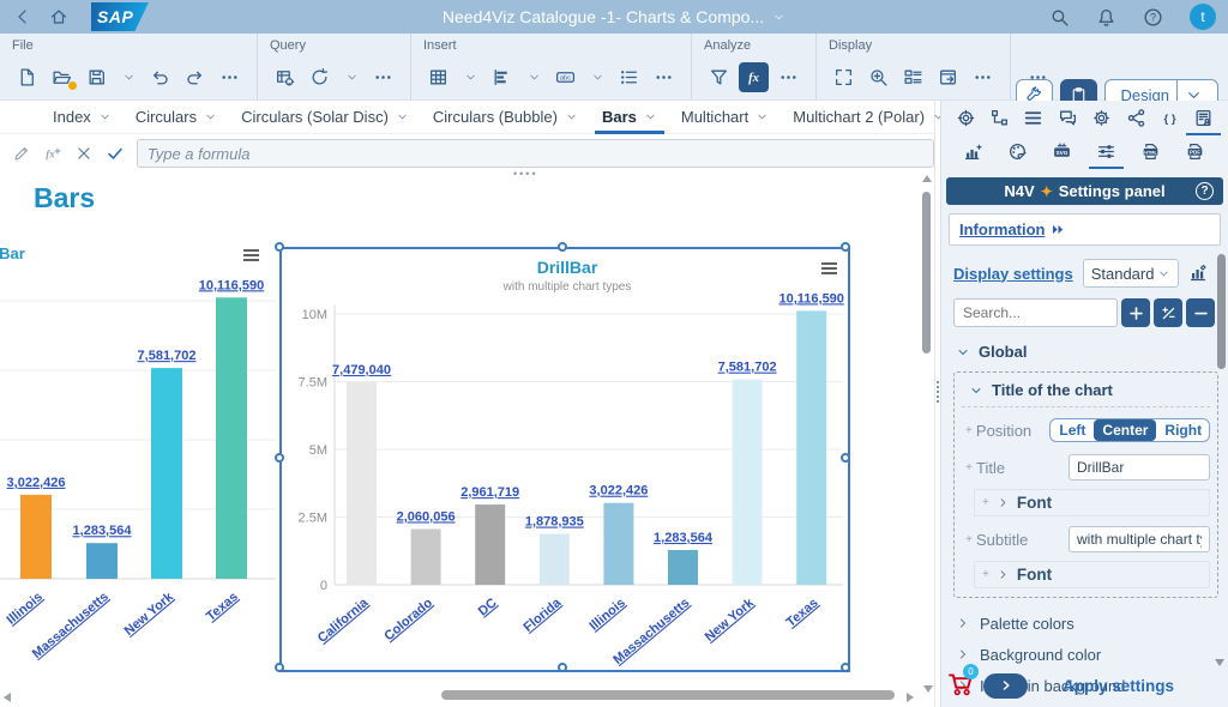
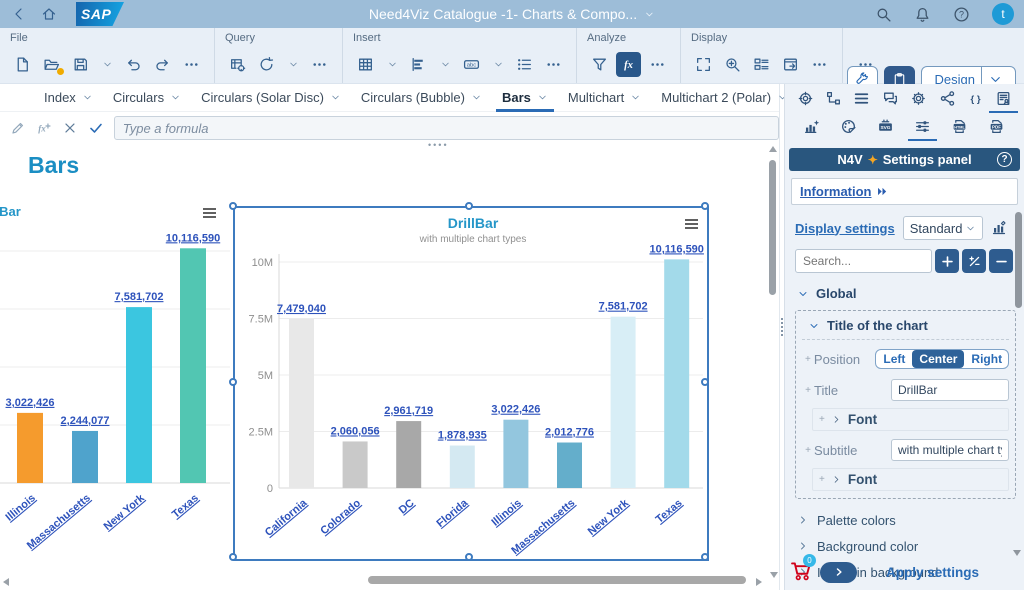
Bar/Massachusetts: 1,283,564 -> 2,244,077
DrillBar/Massachusetts: 1,283,564 -> 2,012,776
